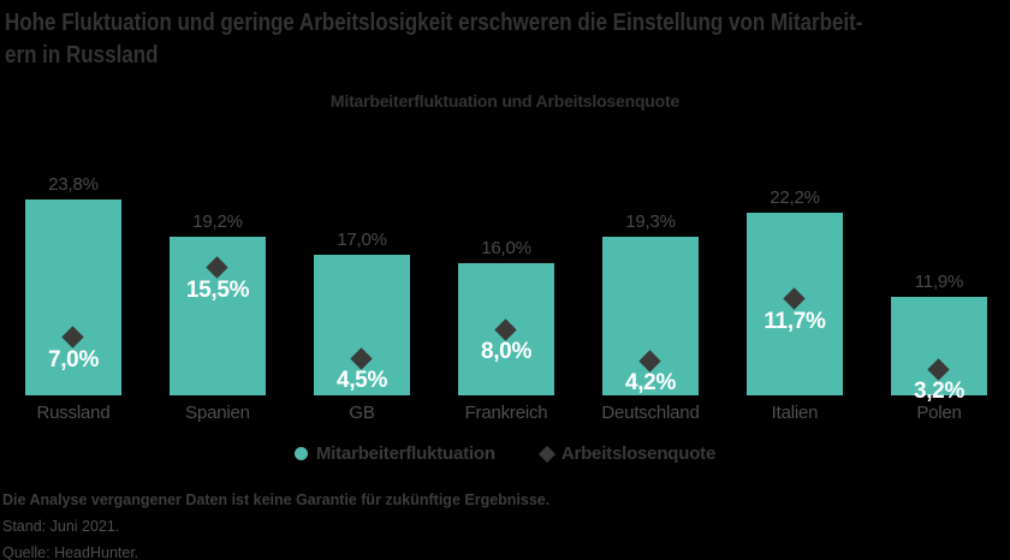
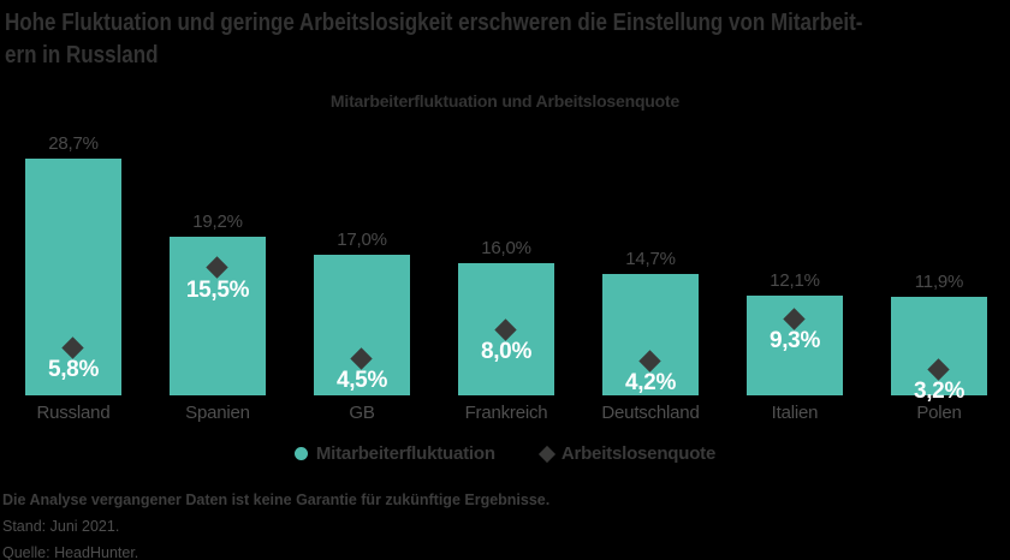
Mitarbeiterfluktuation/Russland: 23,8% -> 28,7%
Arbeitslosenquote/Russland: 7,0% -> 5,8%
Mitarbeiterfluktuation/Deutschland: 19,3% -> 14,7%
Mitarbeiterfluktuation/Italien: 22,2% -> 12,1%
Arbeitslosenquote/Italien: 11,7% -> 9,3%
